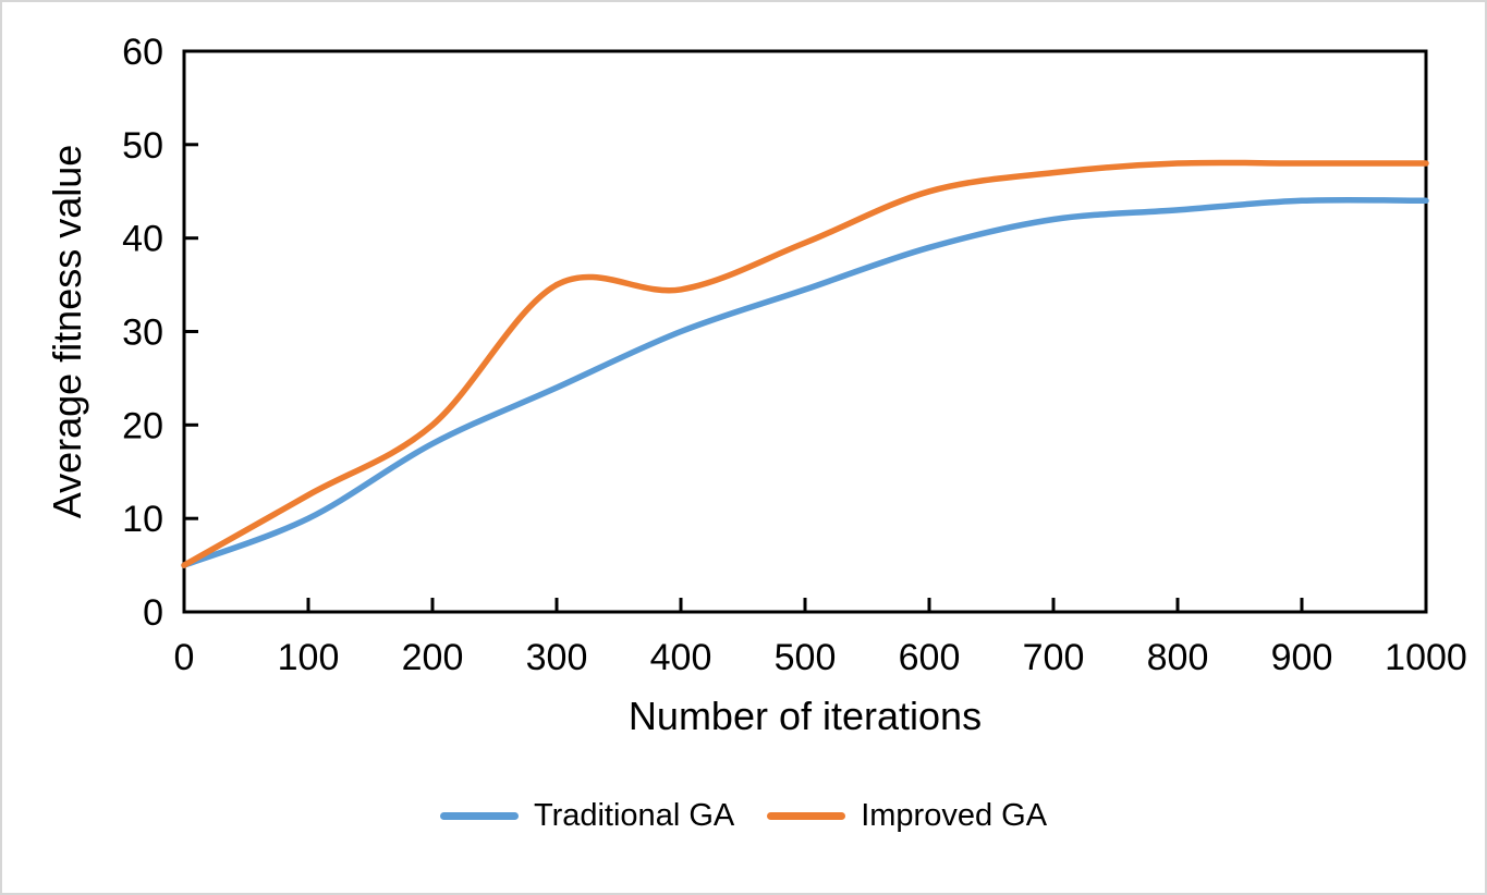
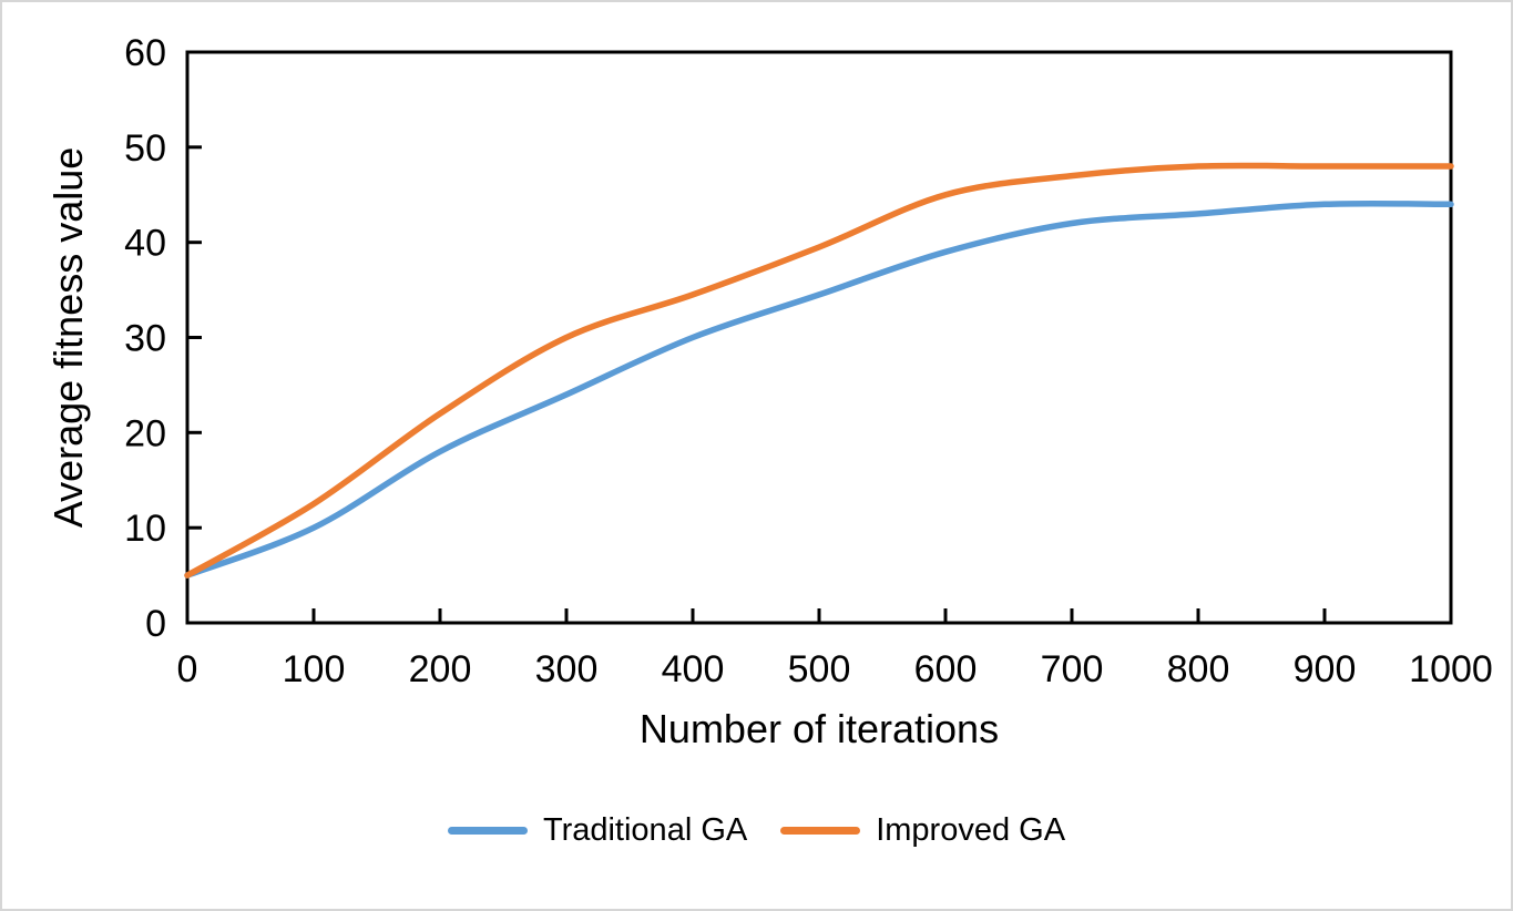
Improved GA/200: 20 -> 22
Improved GA/300: 35 -> 30
